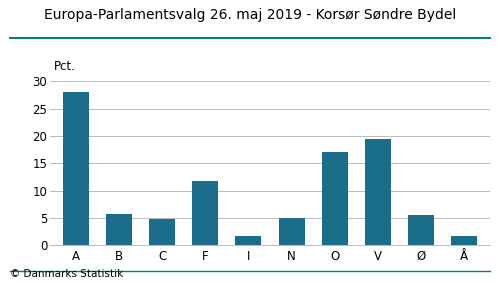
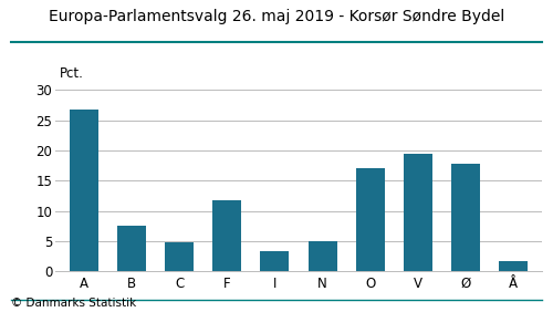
A: 28.0 -> 26.8
B: 5.8 -> 7.6
I: 1.8 -> 3.4
Ø: 5.5 -> 17.8
